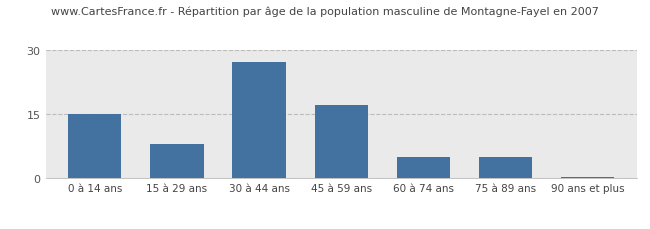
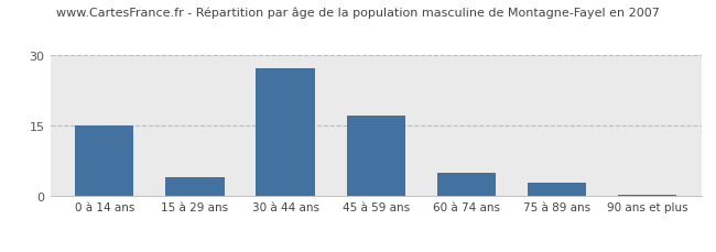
15 à 29 ans: 8.0 -> 4.0
75 à 89 ans: 5.0 -> 3.0
